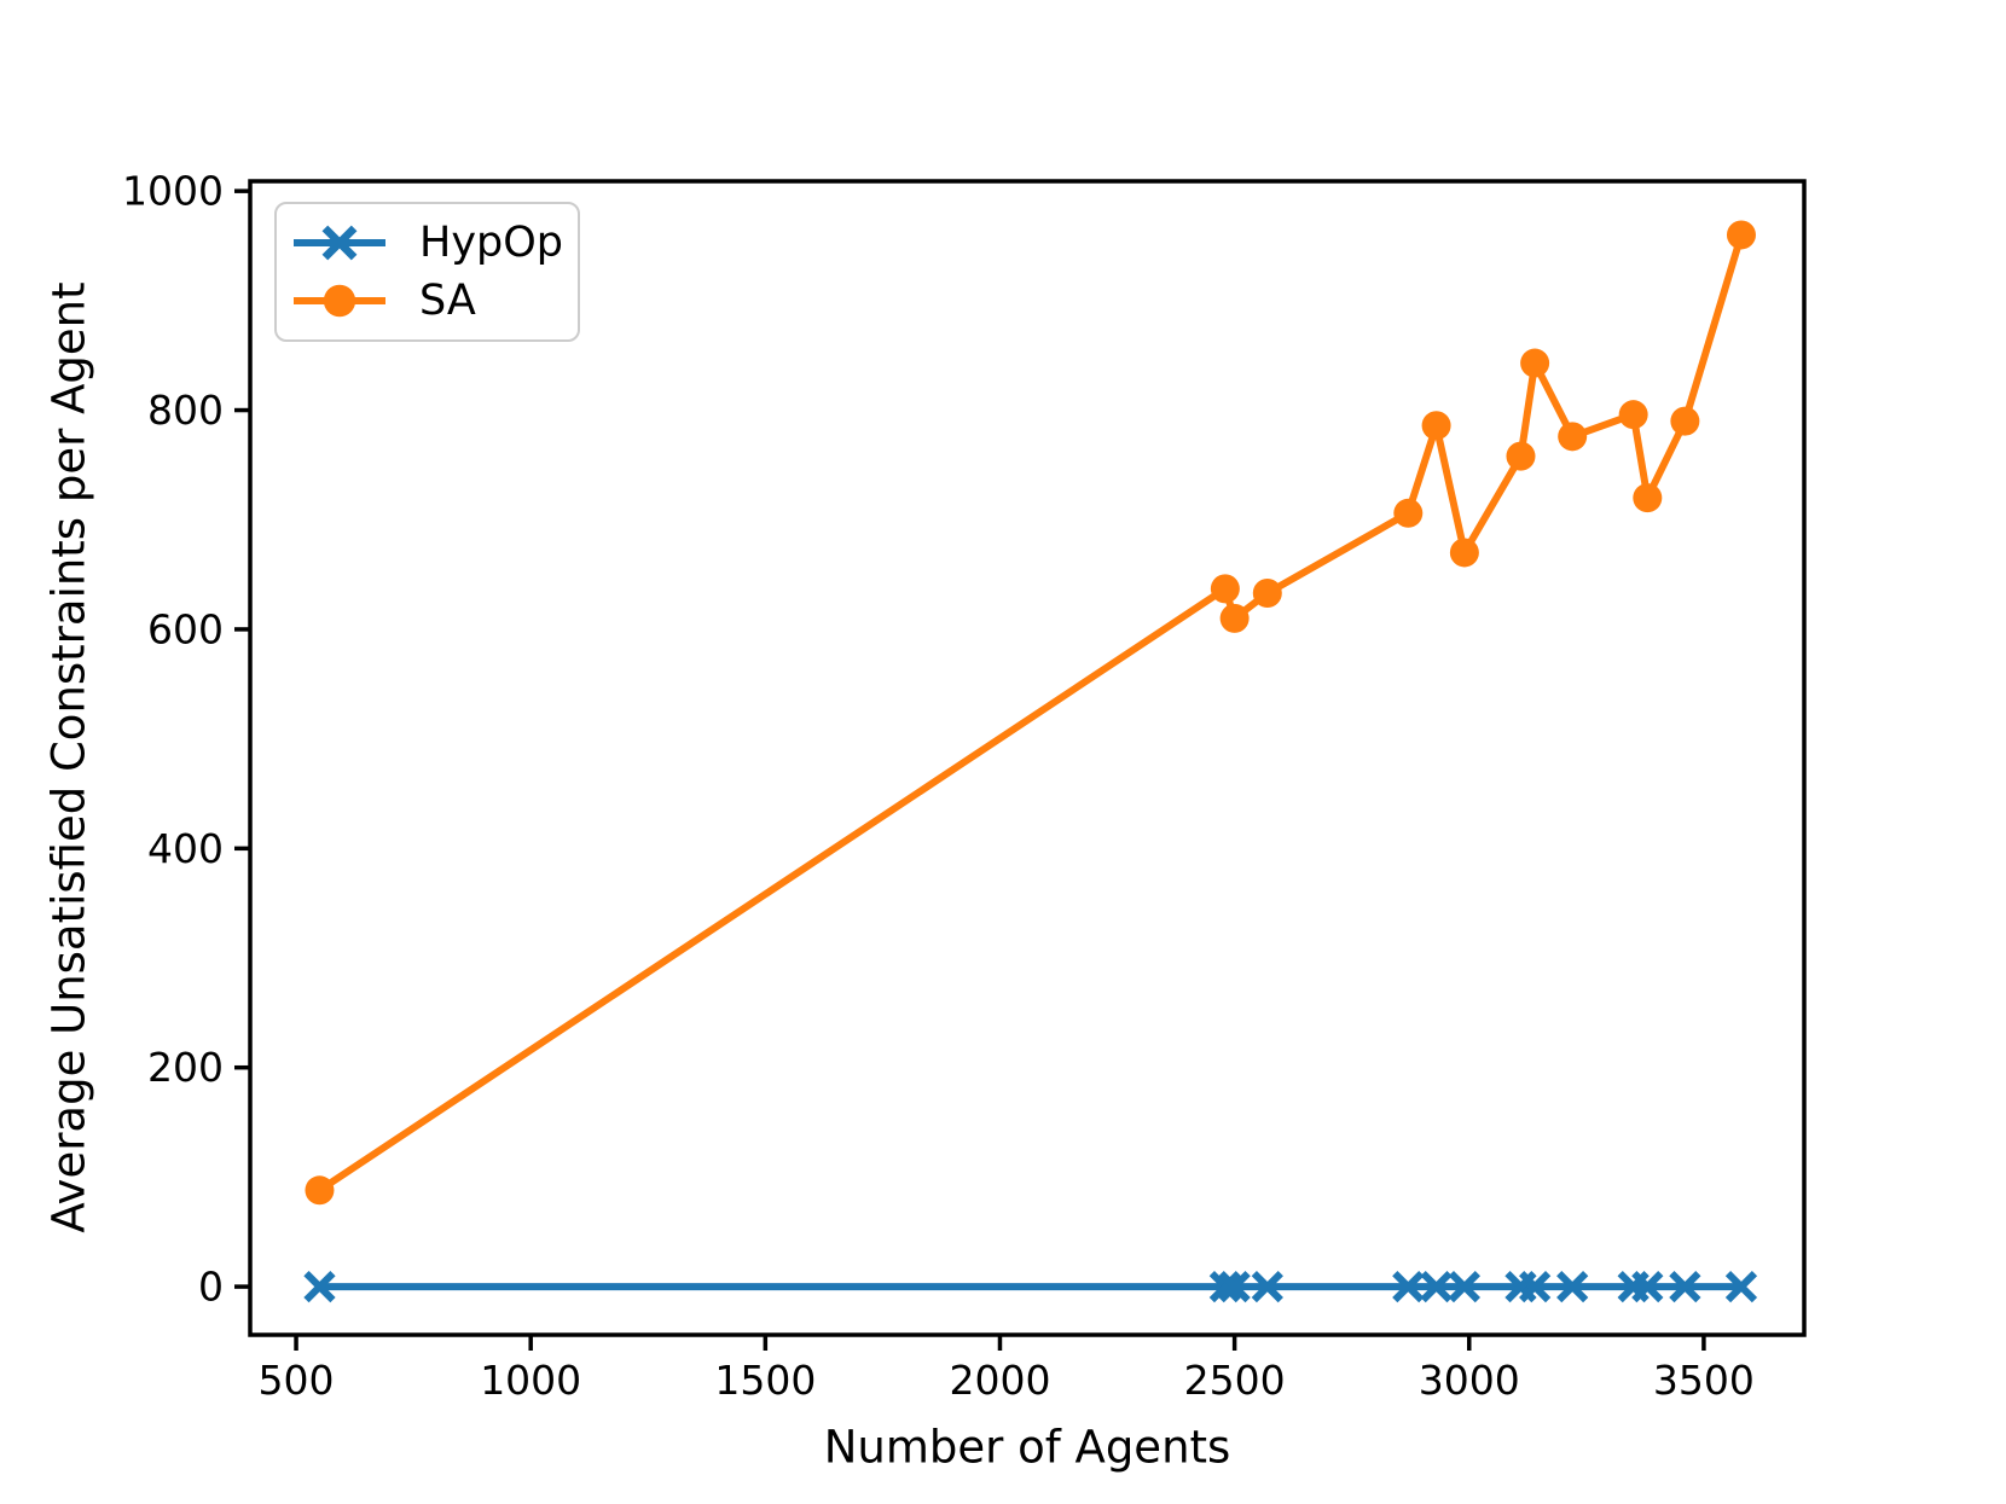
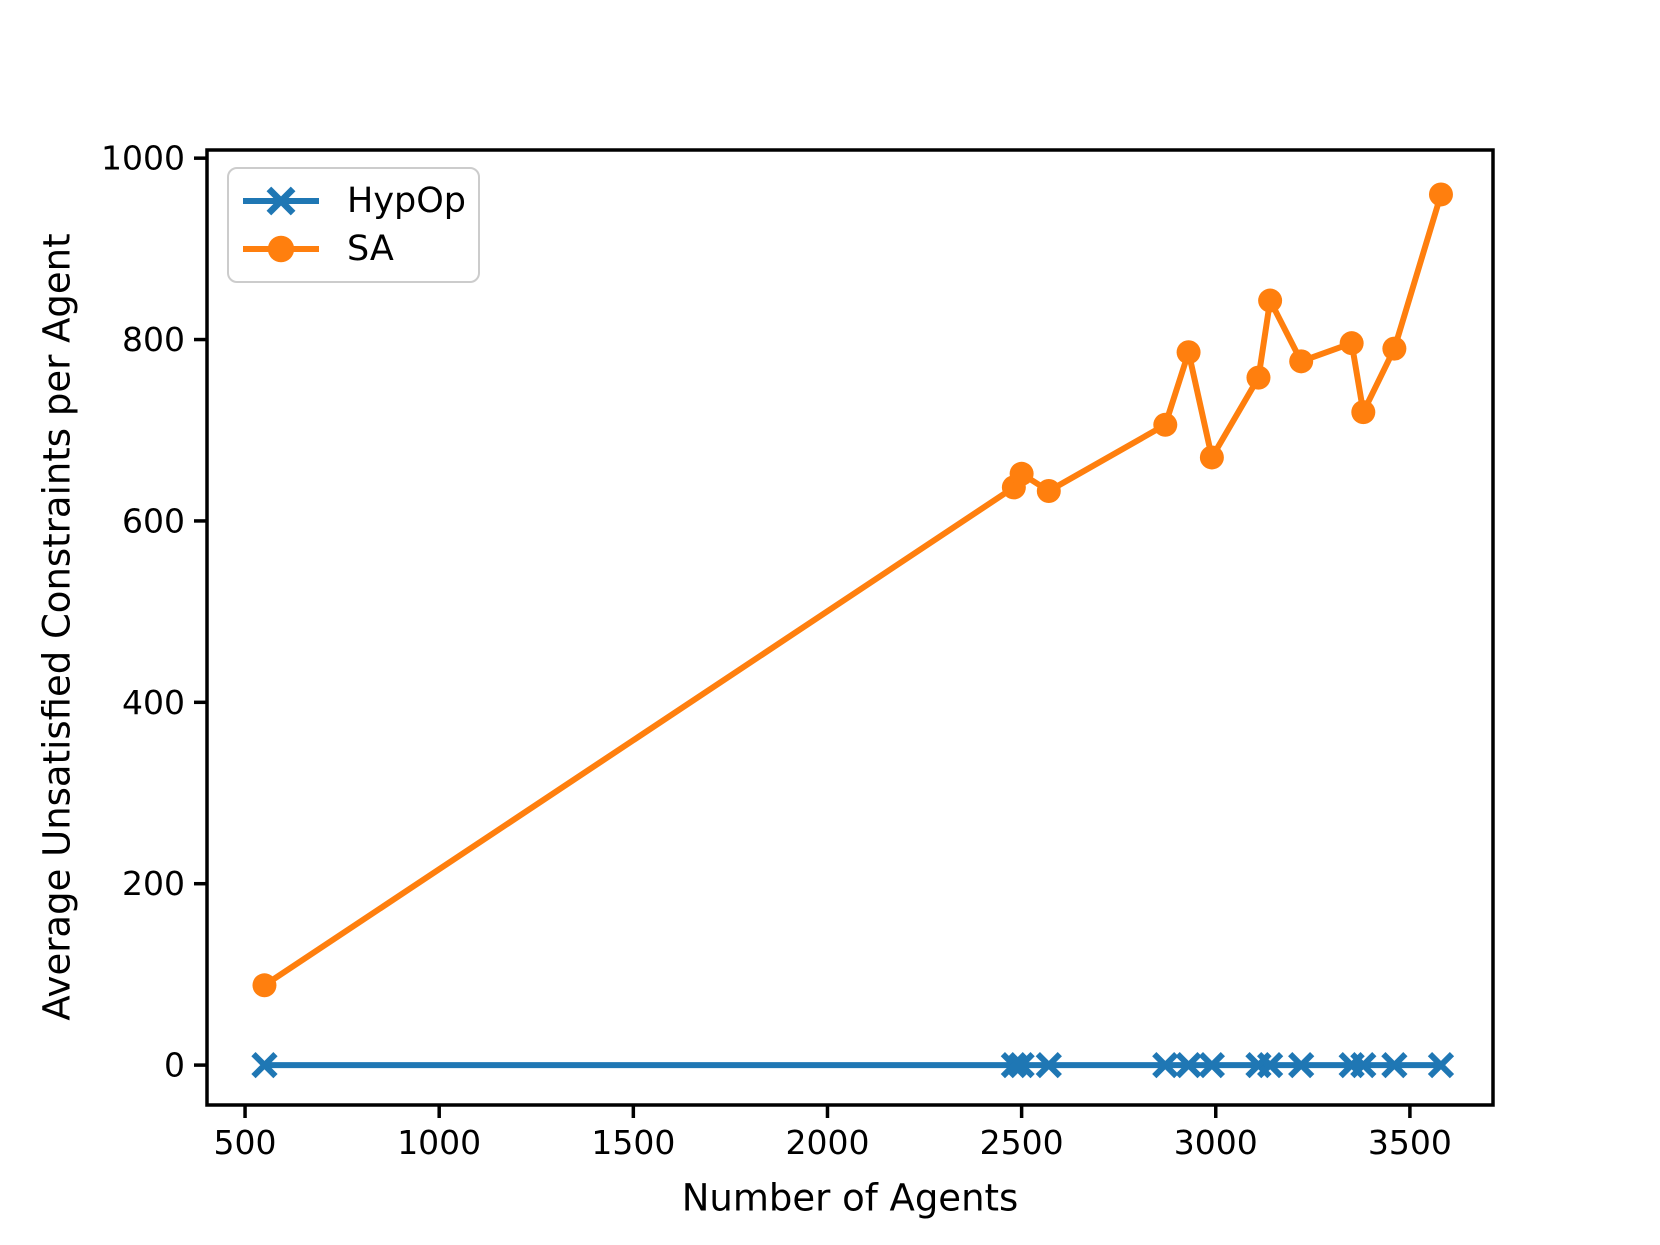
SA/2500: 610 -> 650
